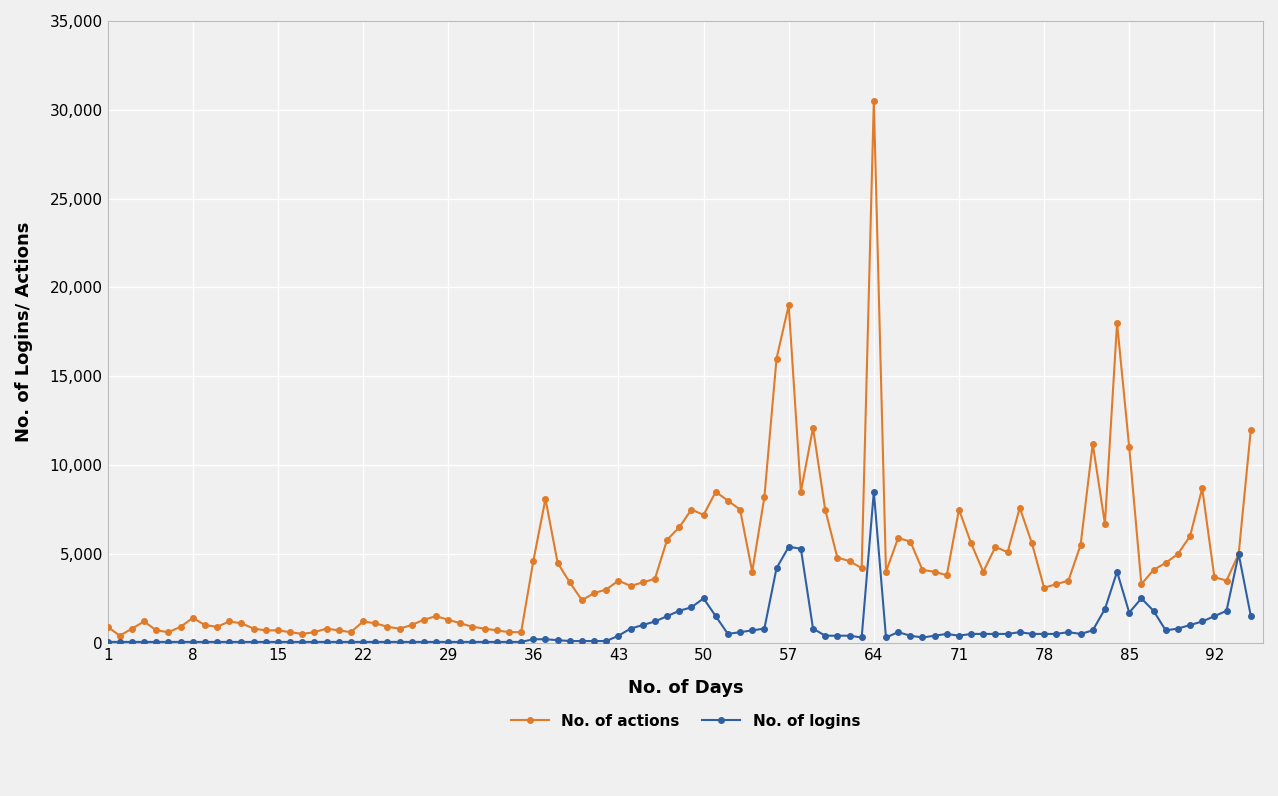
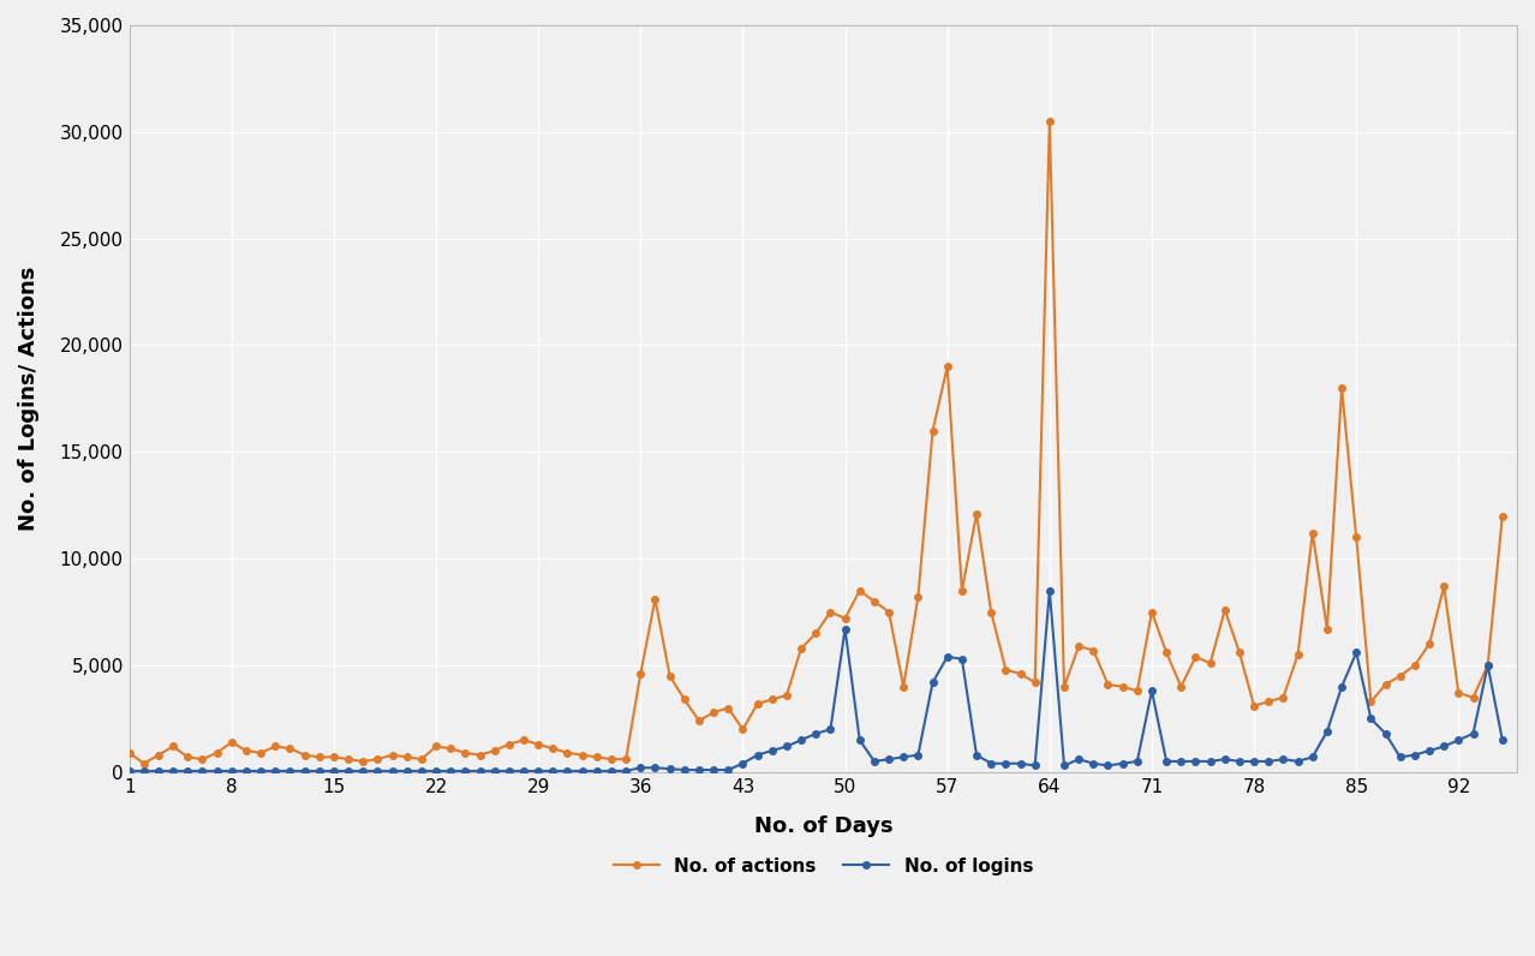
No. of actions/43: 3,500 -> 2,000
No. of logins/50: 2,500 -> 6,700
No. of logins/71: 400 -> 3,800
No. of logins/85: 1,700 -> 5,600
